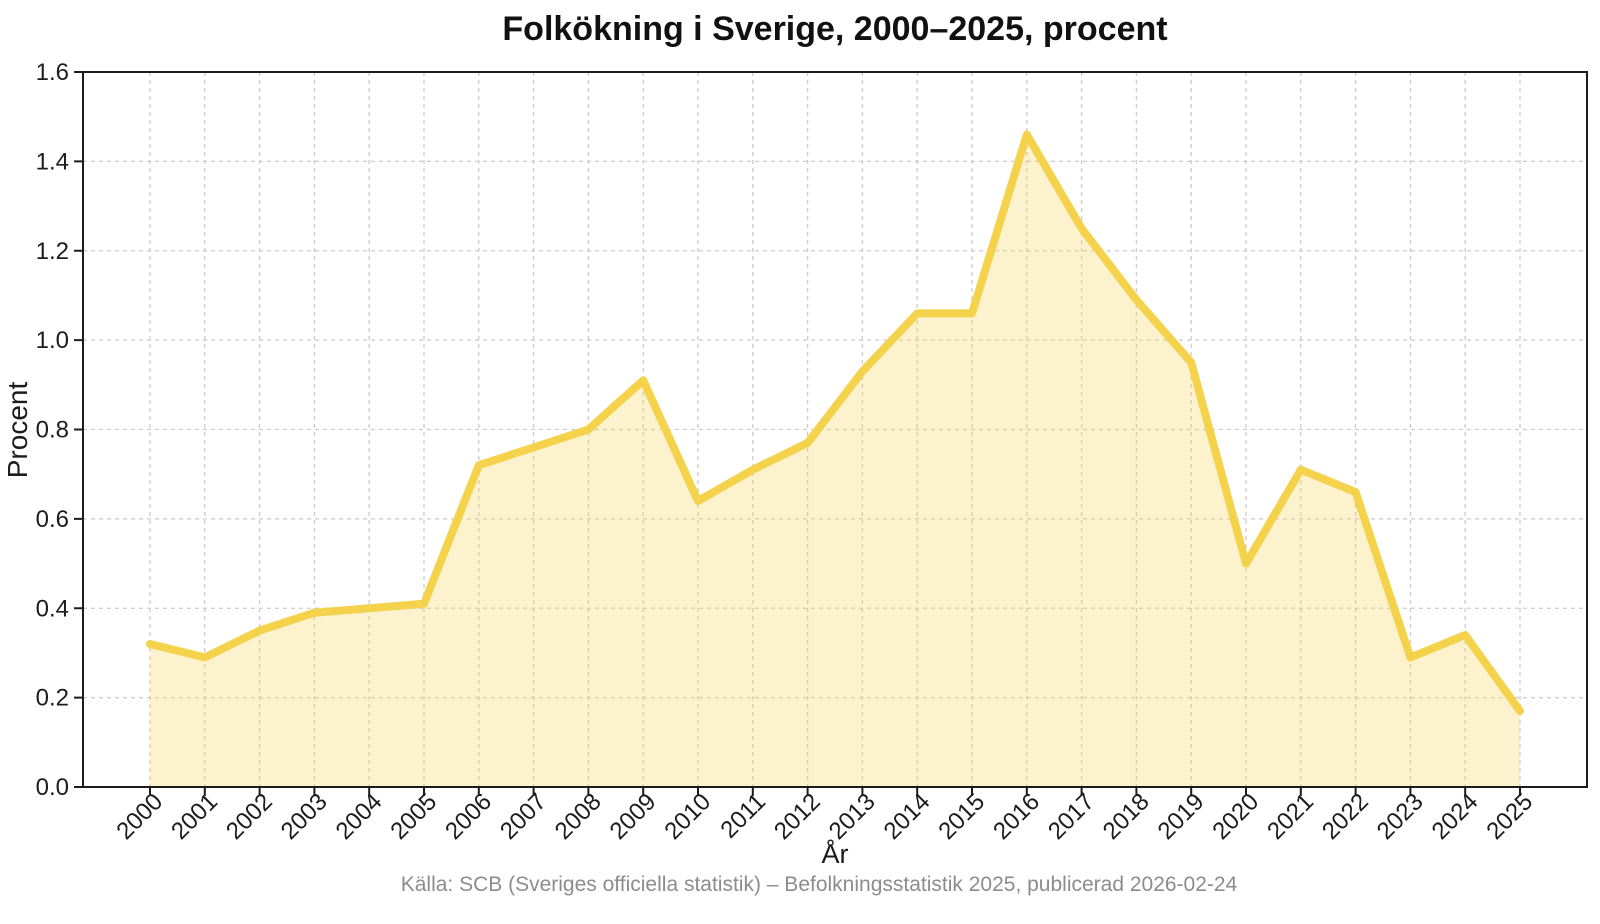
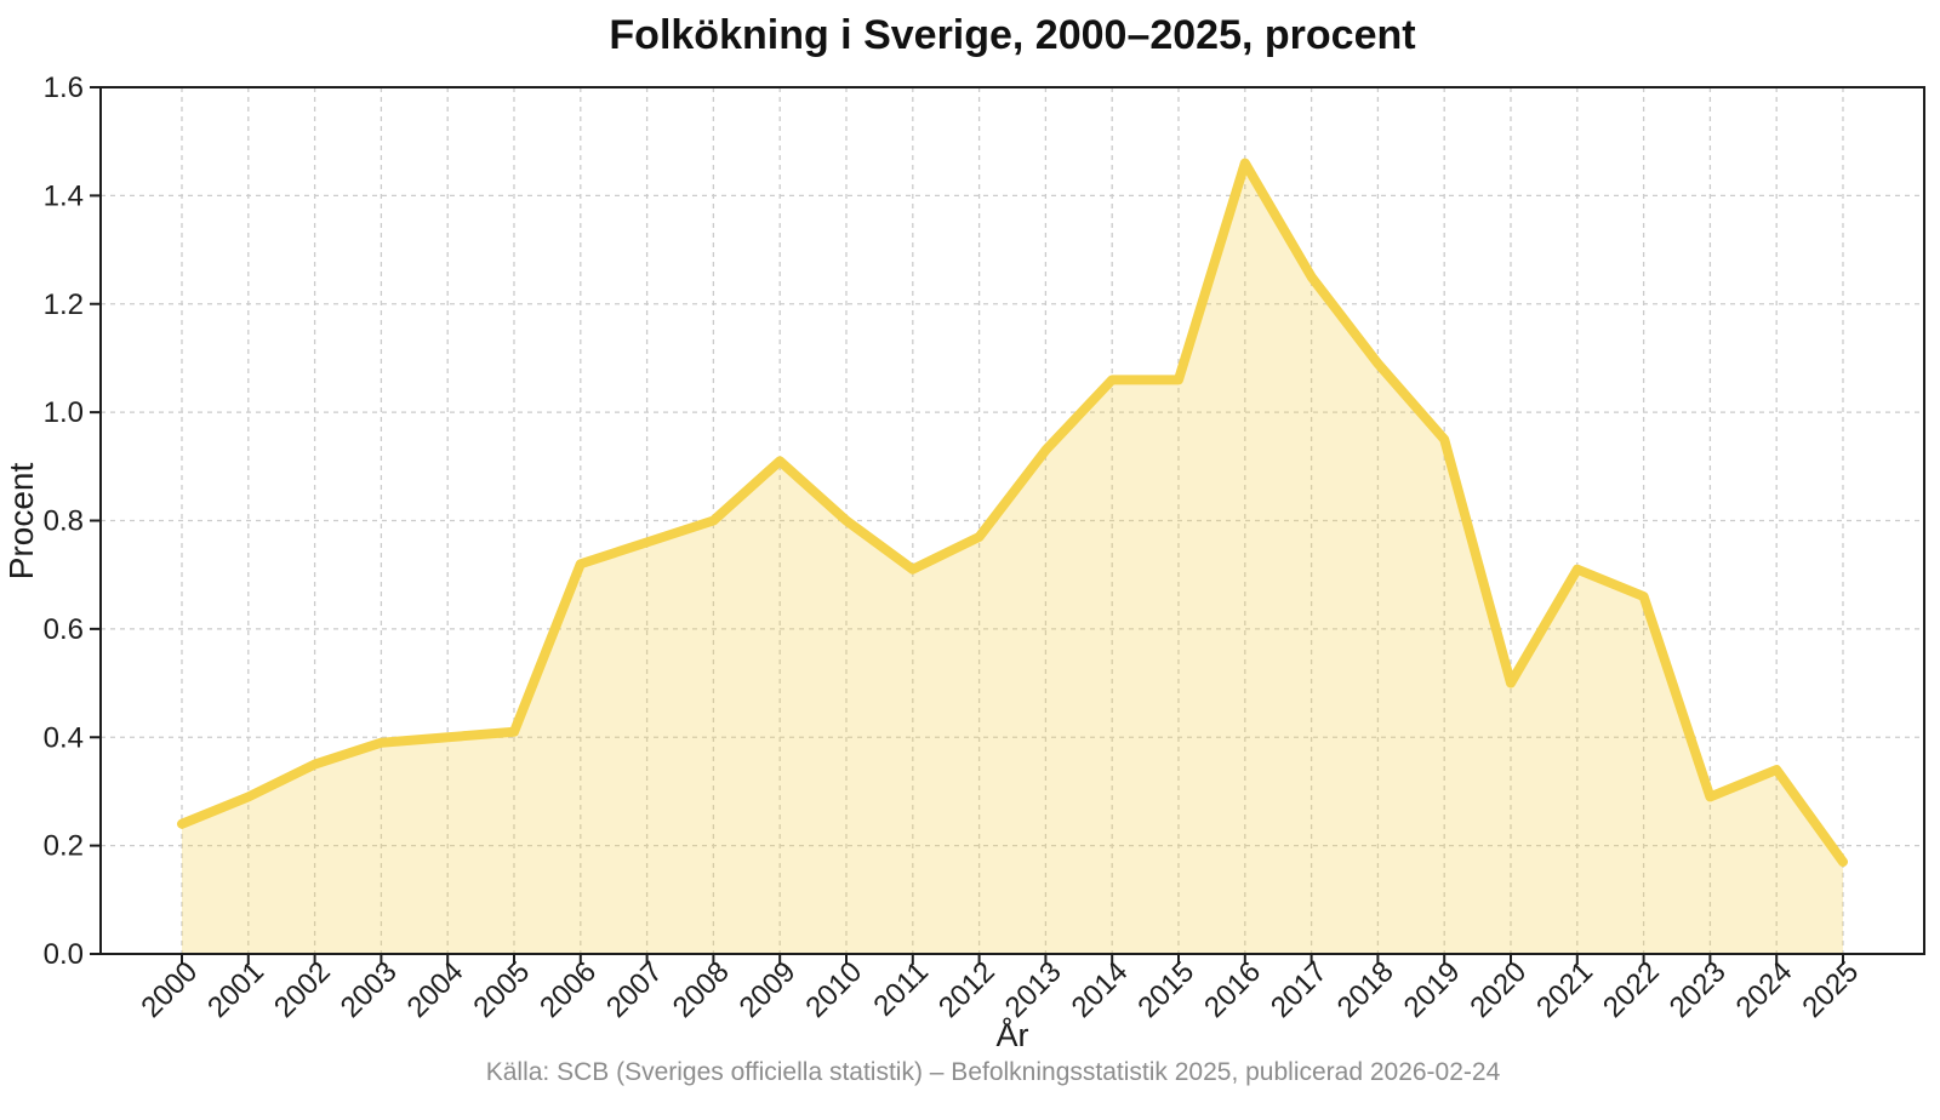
2000: 0.32 -> 0.24
2010: 0.64 -> 0.80
